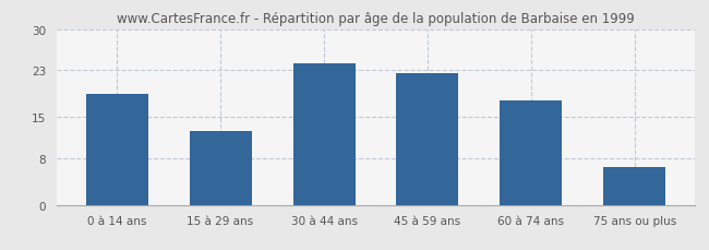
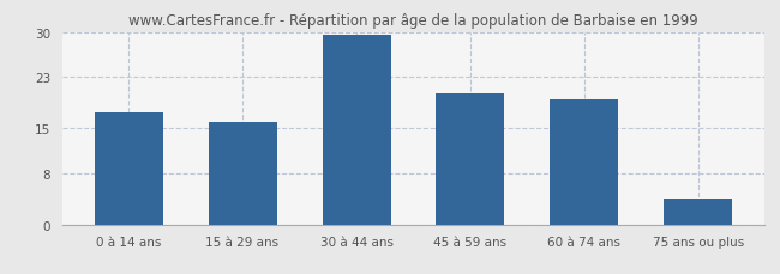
0 à 14 ans: 19.0 -> 17.5
15 à 29 ans: 12.6 -> 16.0
30 à 44 ans: 24.2 -> 29.5
45 à 59 ans: 22.4 -> 20.5
60 à 74 ans: 17.8 -> 19.5
75 ans ou plus: 6.4 -> 4.0
